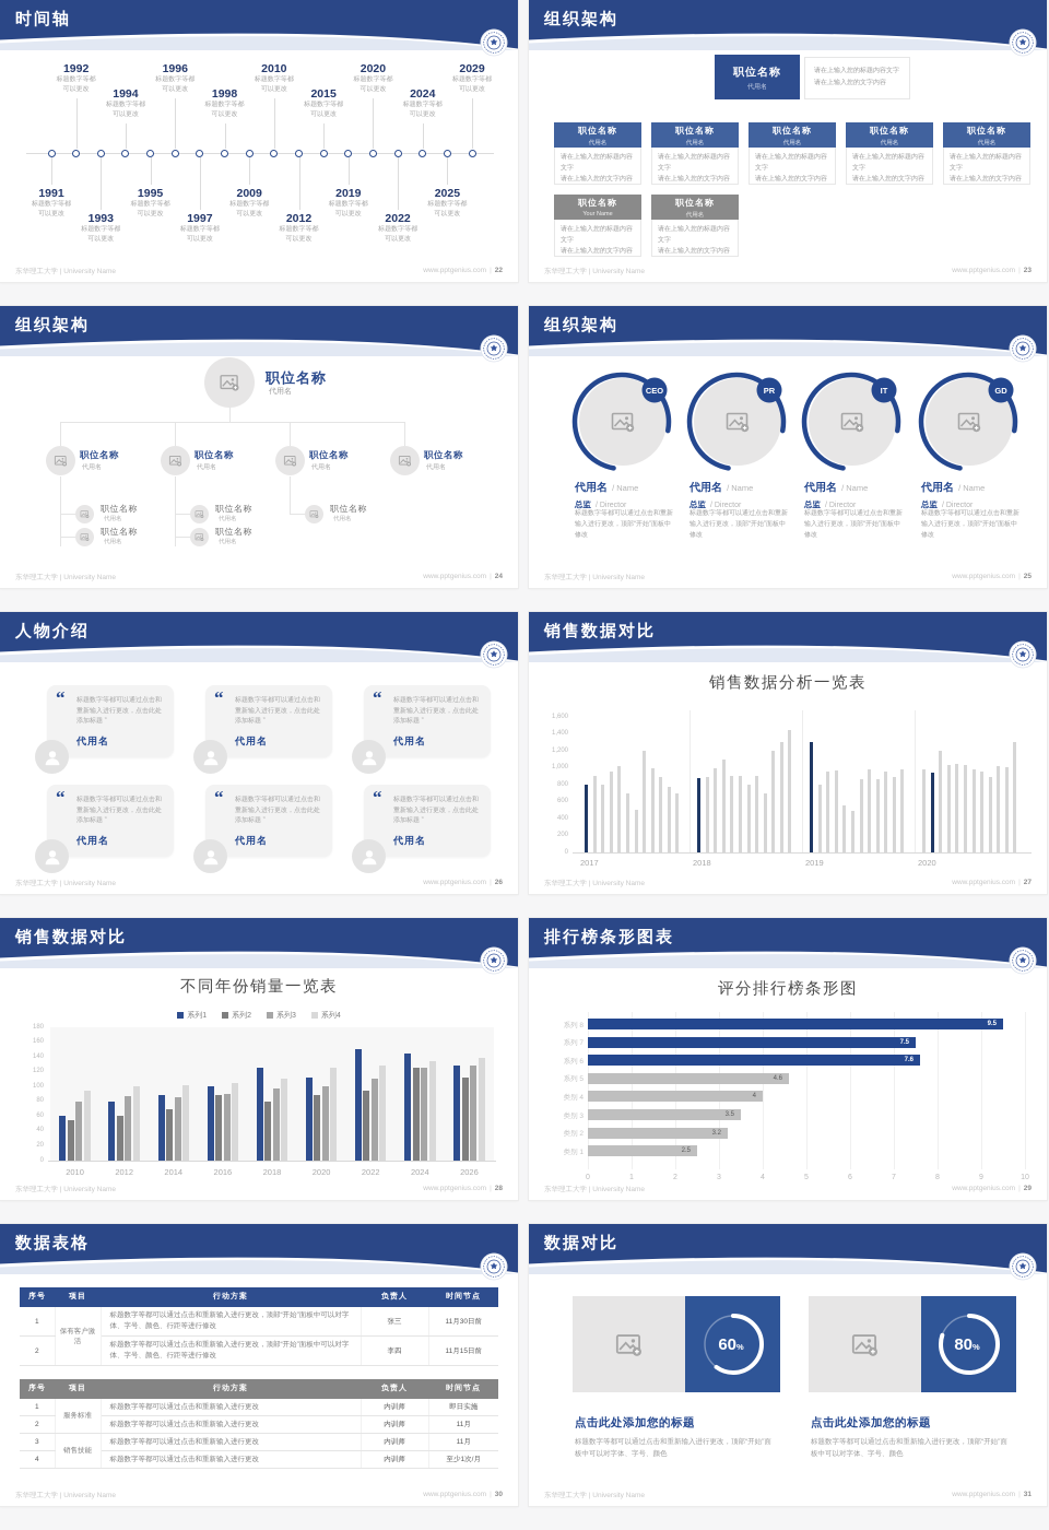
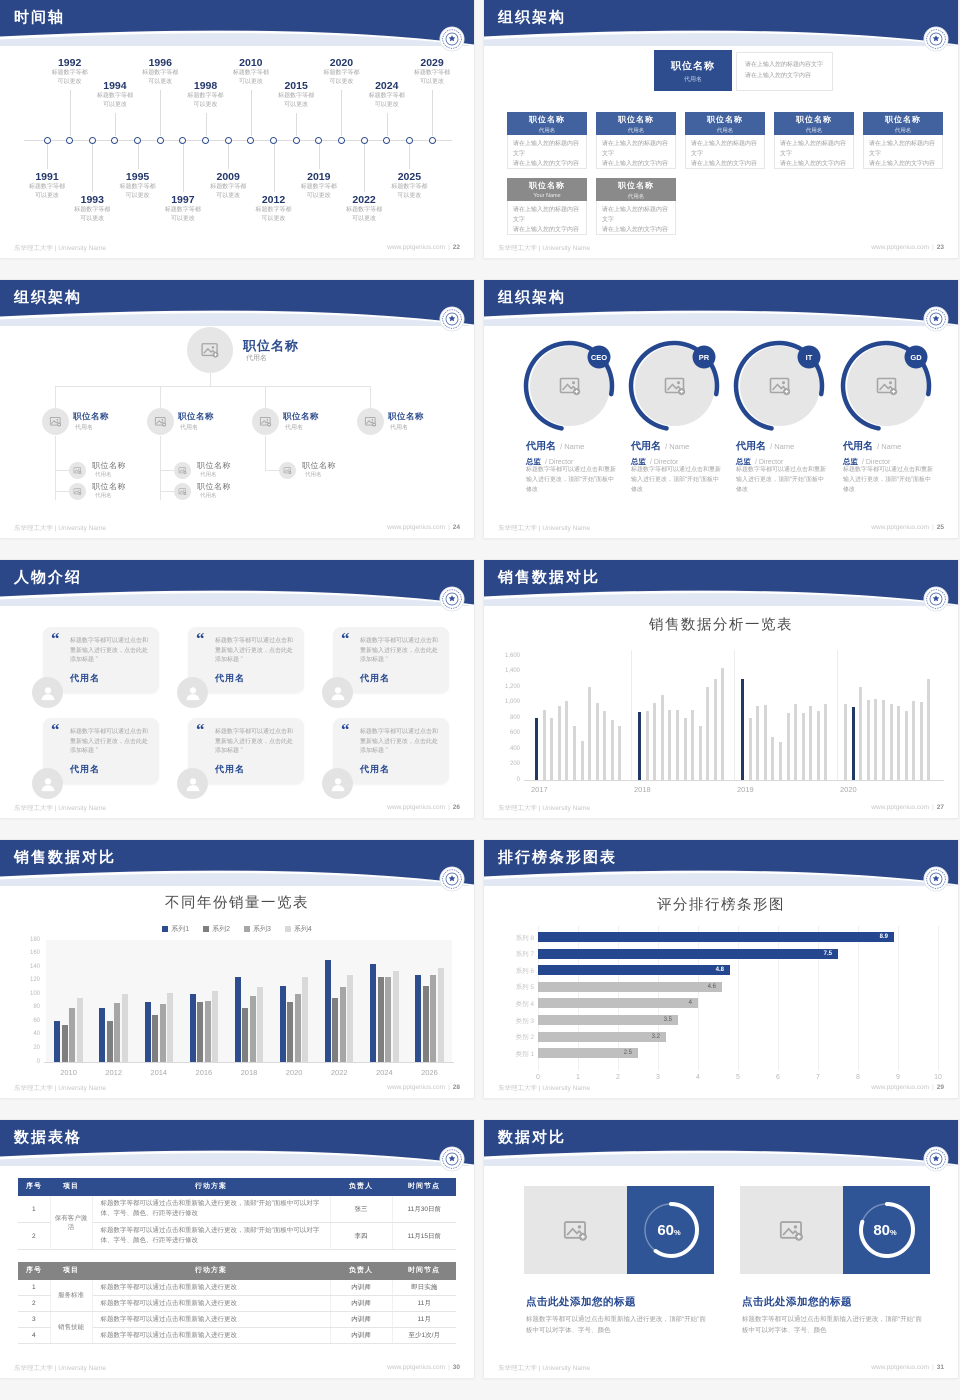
评分排行榜条形图/系列 8: 9.5 -> 8.9
评分排行榜条形图/系列 6: 7.6 -> 4.8
